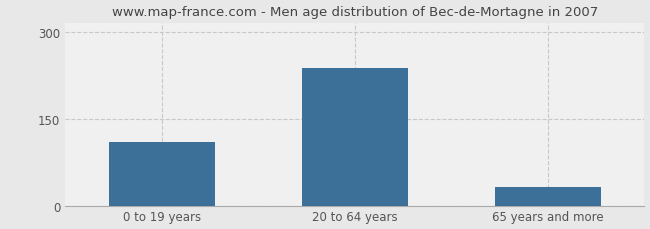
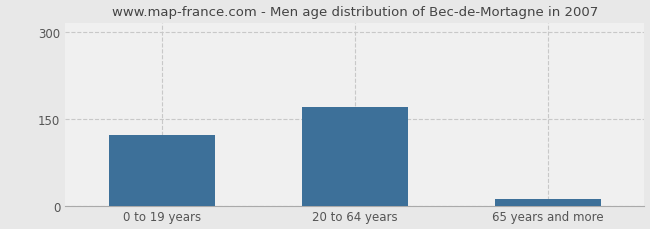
0 to 19 years: 110 -> 121
20 to 64 years: 238 -> 170
65 years and more: 32 -> 12
